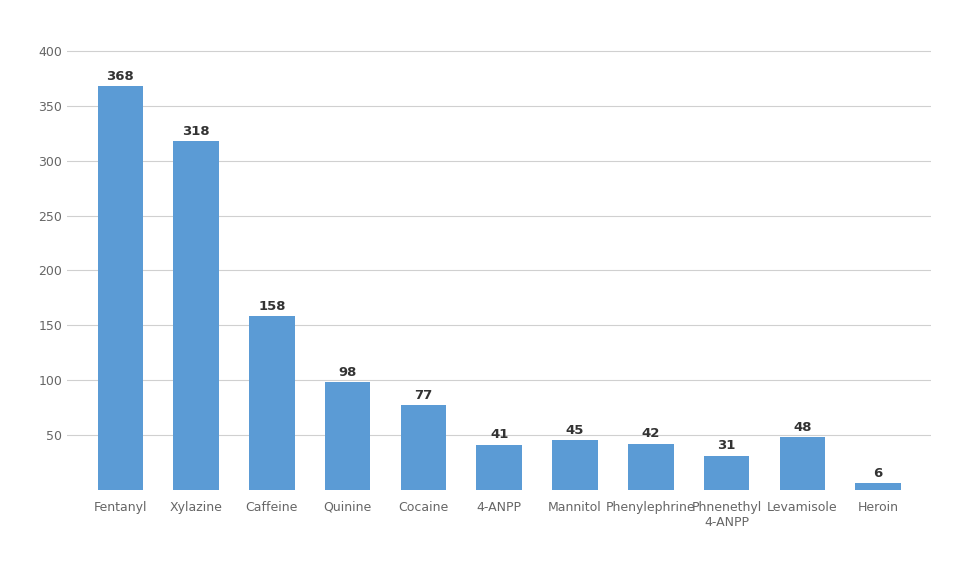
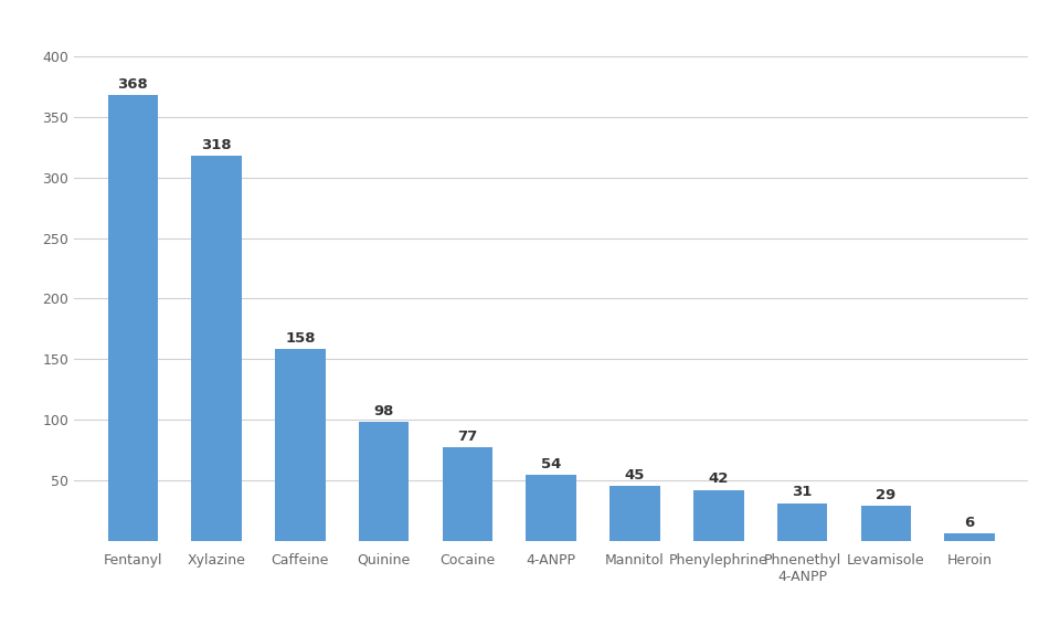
4-ANPP: 41 -> 54
Levamisole: 48 -> 29
